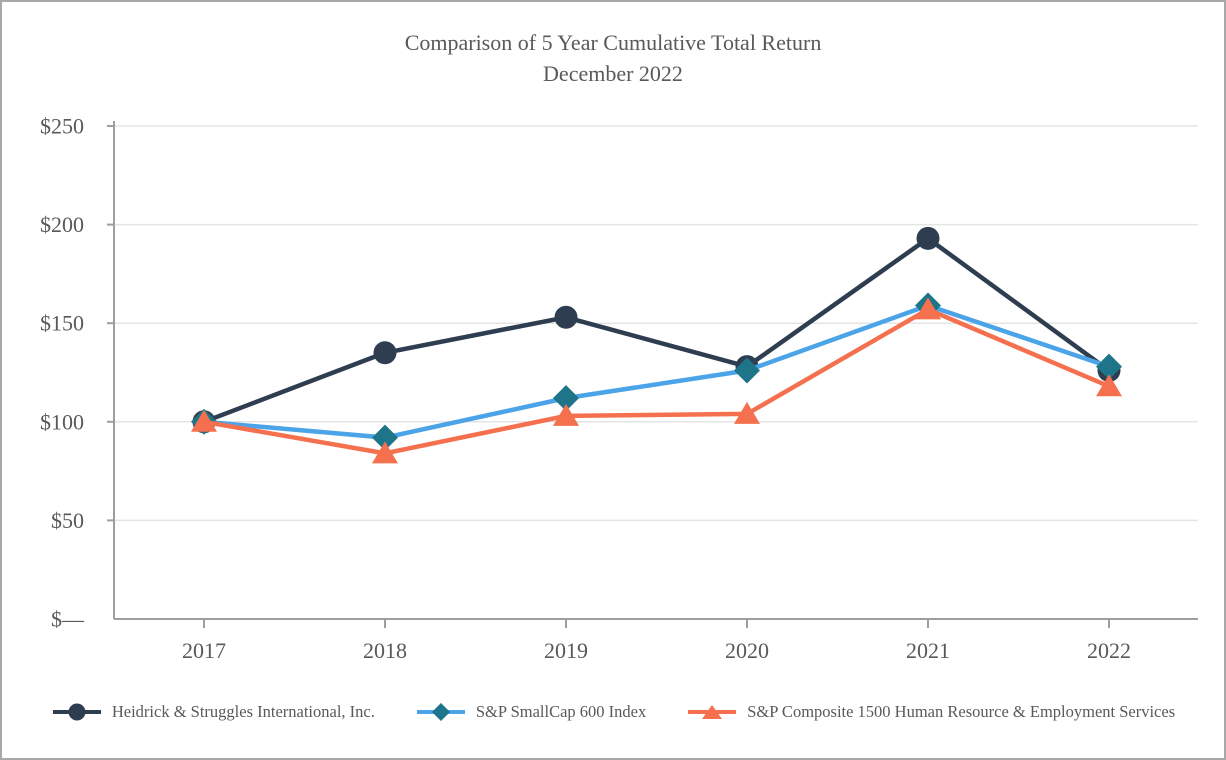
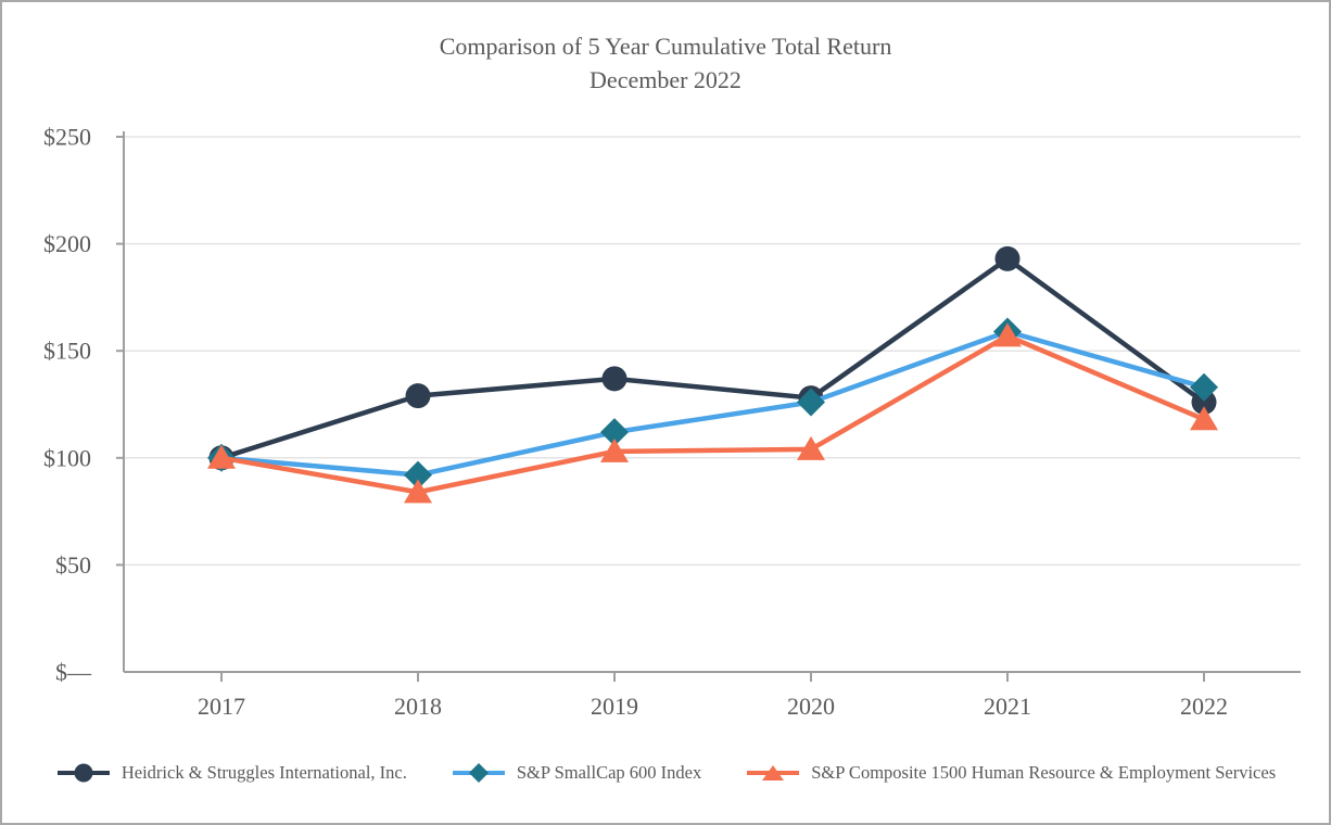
Heidrick & Struggles International, Inc./2018: $135 -> $129
Heidrick & Struggles International, Inc./2019: $153 -> $137
S&P SmallCap 600 Index/2022: $128 -> $133
